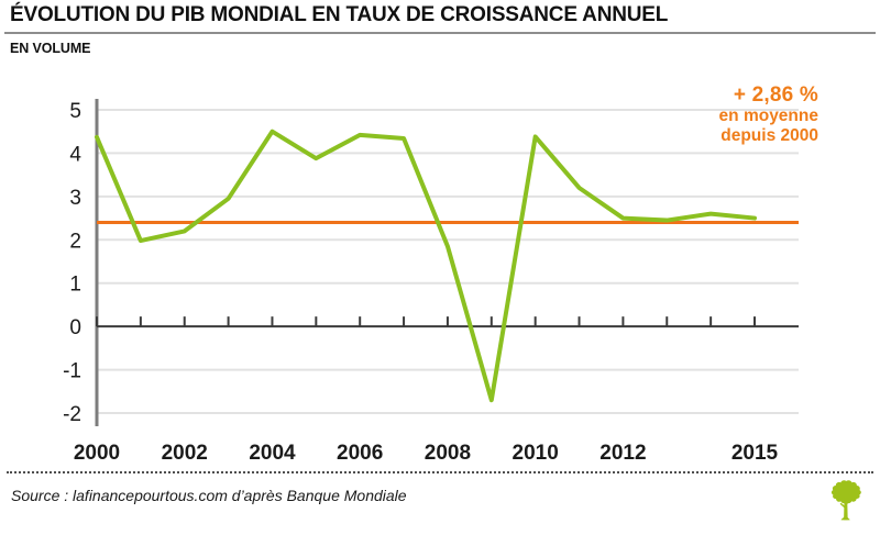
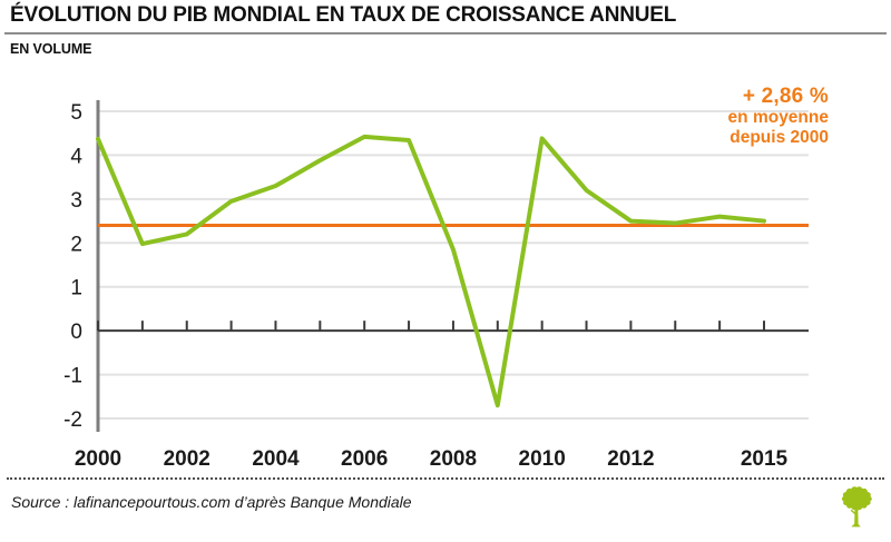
2004: 4.5 -> 3.3
